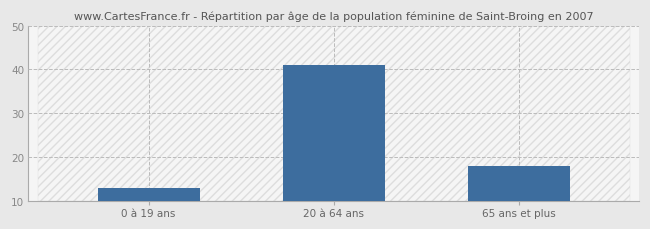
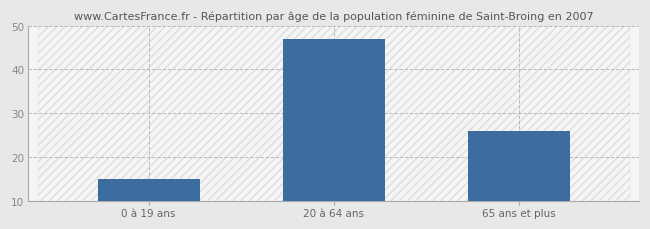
0 à 19 ans: 13 -> 15
20 à 64 ans: 41 -> 47
65 ans et plus: 18 -> 26
